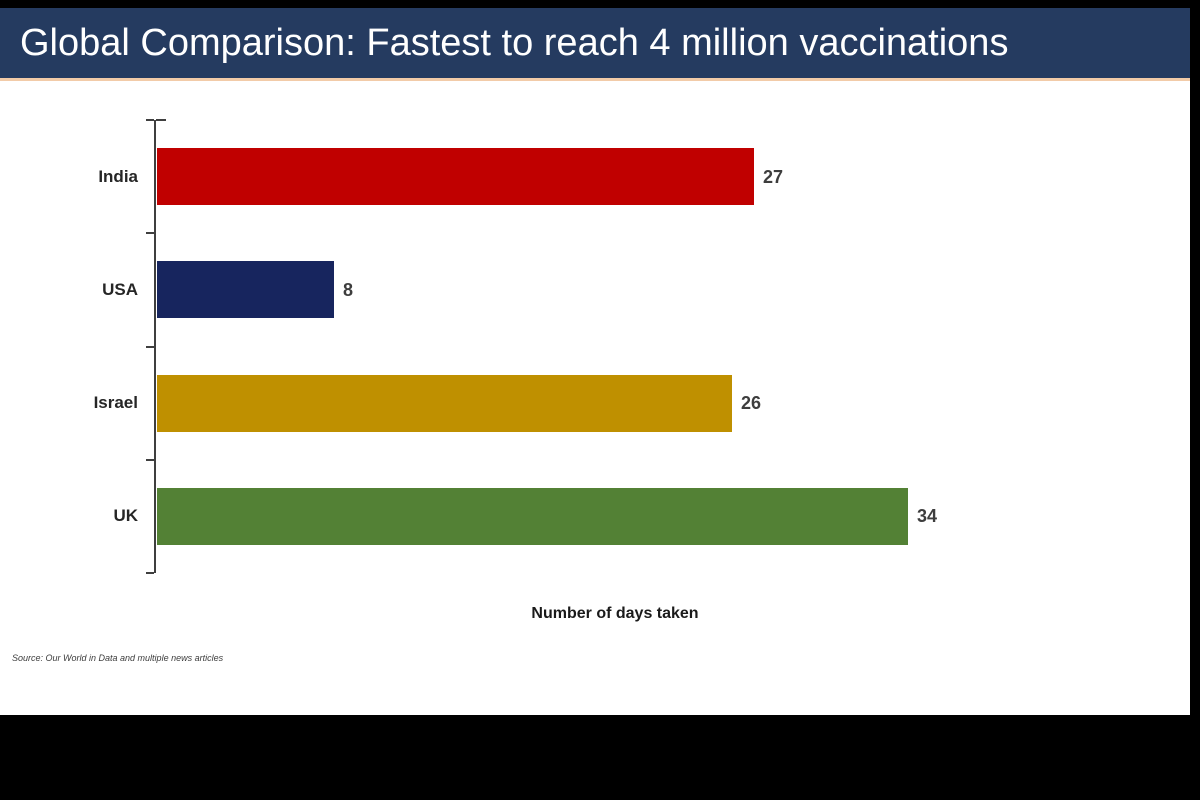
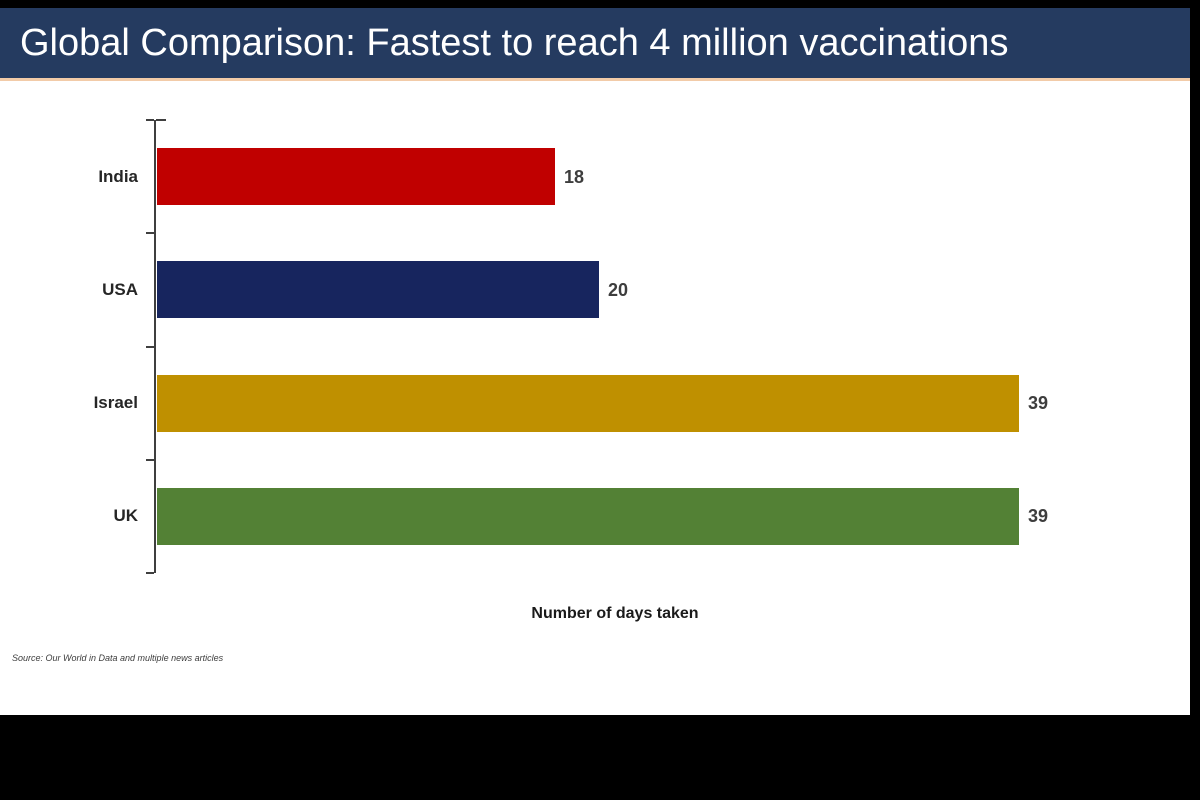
India: 27 -> 18
USA: 8 -> 20
Israel: 26 -> 39
UK: 34 -> 39
